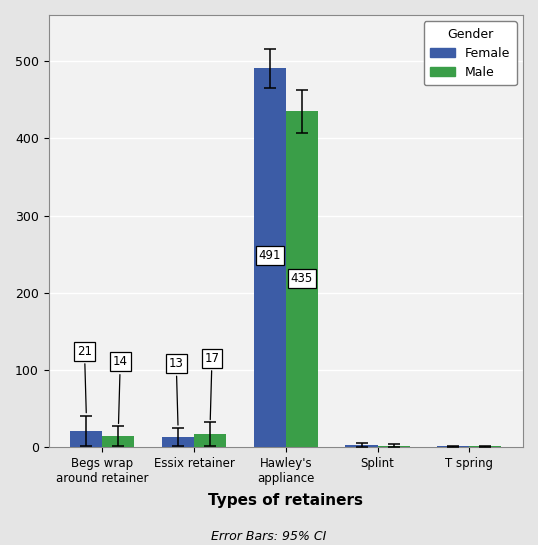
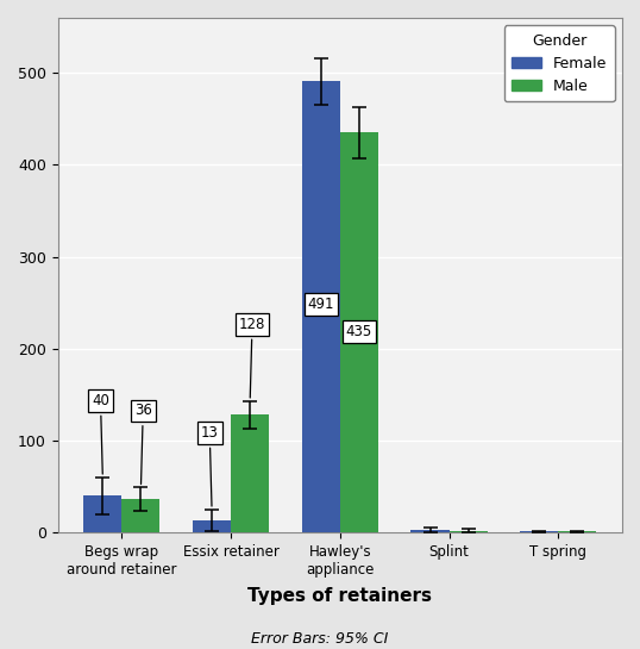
Female/Begs wrap around retainer: 21 -> 40
Male/Begs wrap around retainer: 14 -> 36
Male/Essix retainer: 17 -> 128
